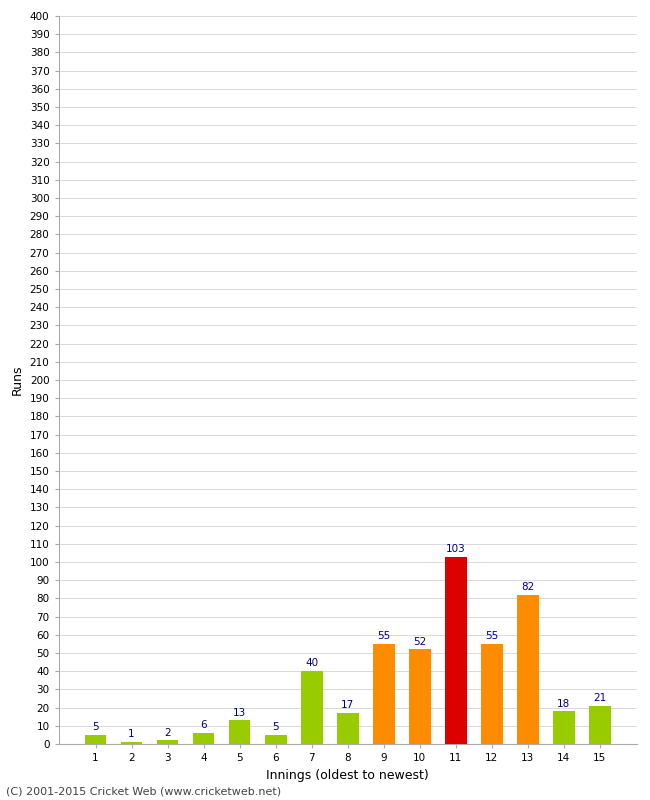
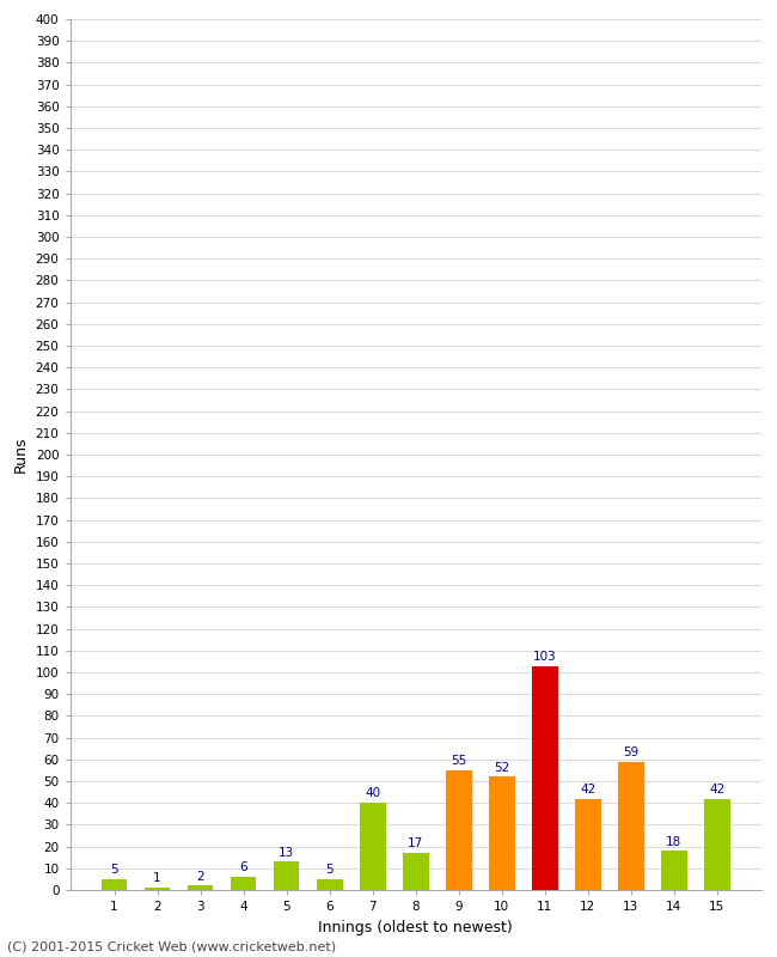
12: 55 -> 42
13: 82 -> 59
15: 21 -> 42
